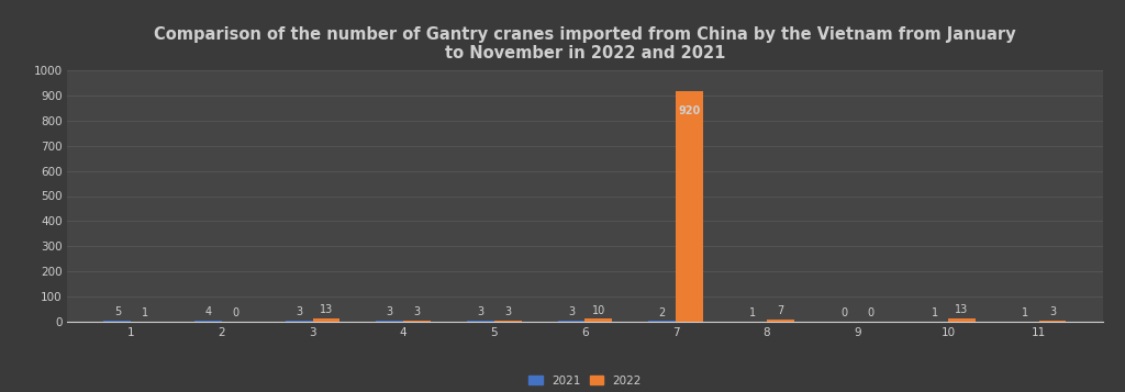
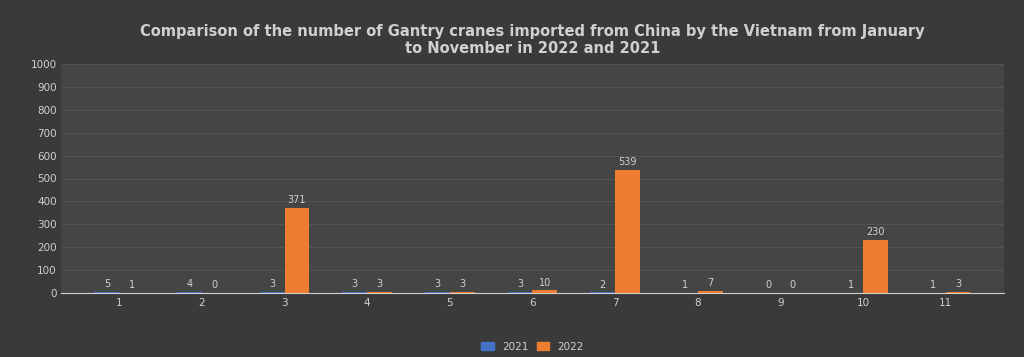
2022/3: 13 -> 371
2022/7: 920 -> 539
2022/10: 13 -> 230
